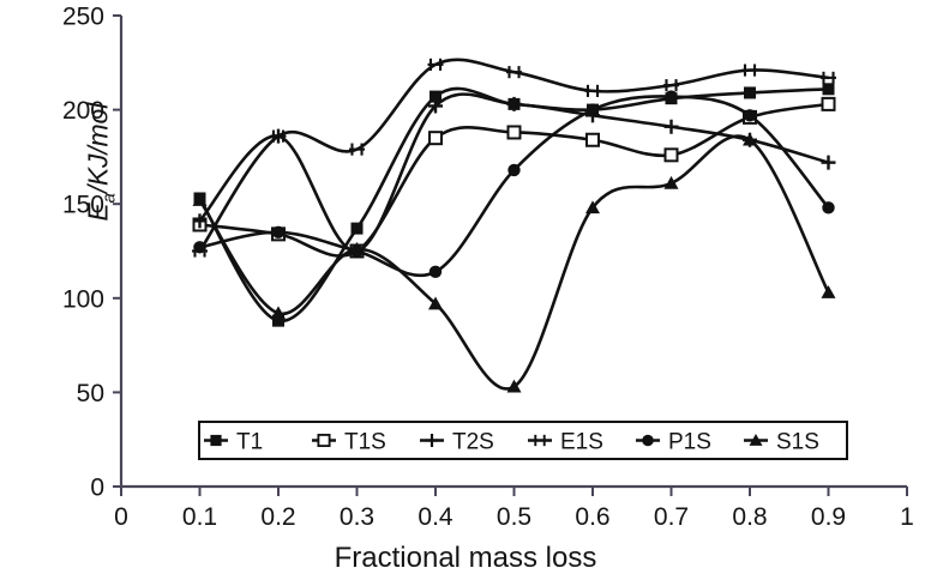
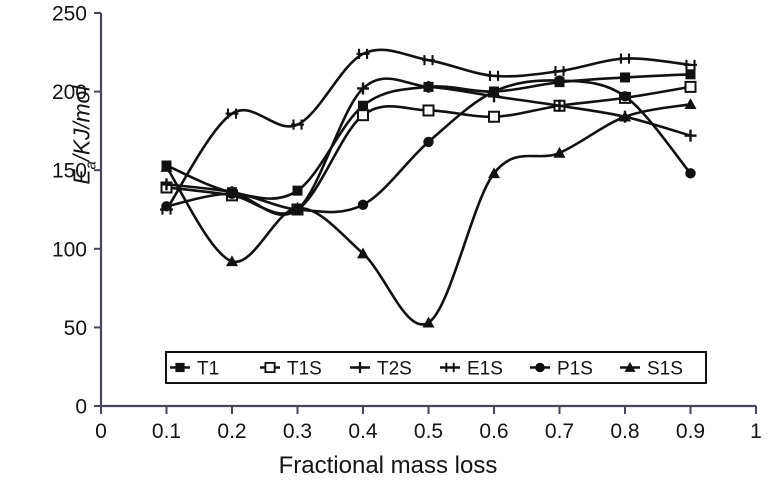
T1/0.2: 88 -> 136
T2S/0.2: 186 -> 136
T1/0.4: 207 -> 191
P1S/0.4: 114 -> 128
T1S/0.7: 176 -> 191
S1S/0.9: 103 -> 192
